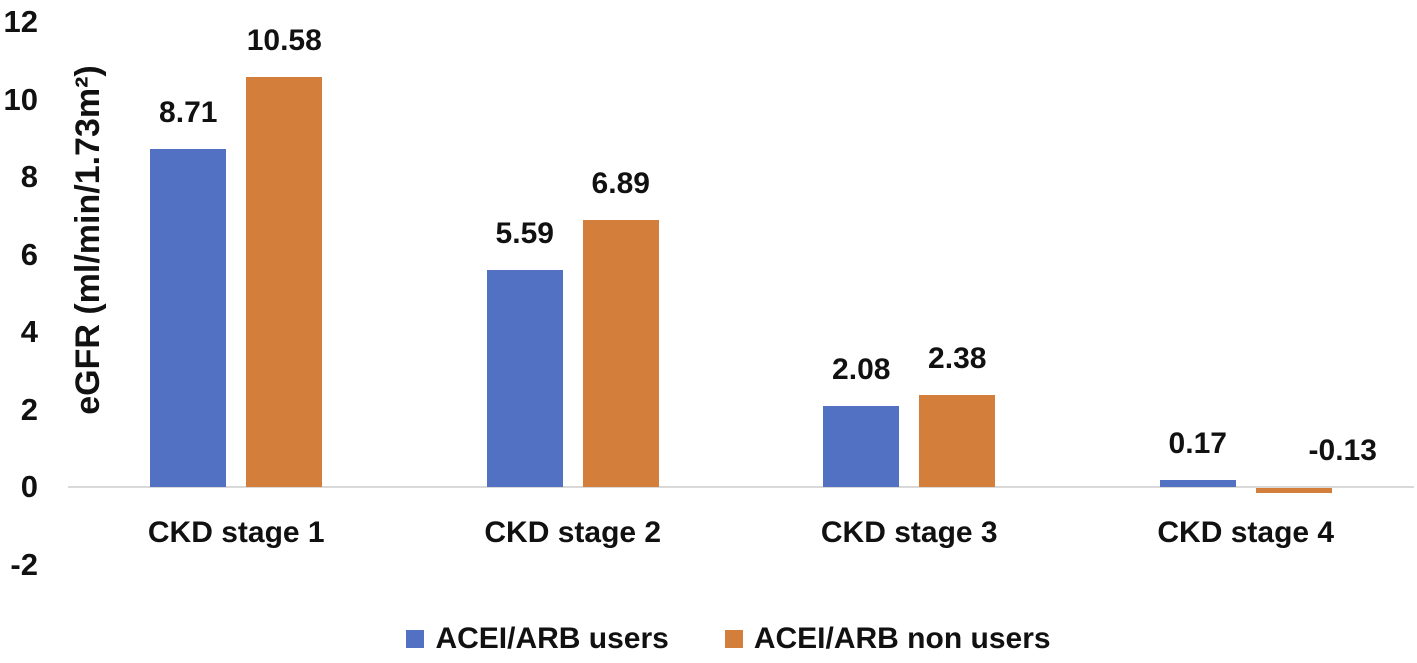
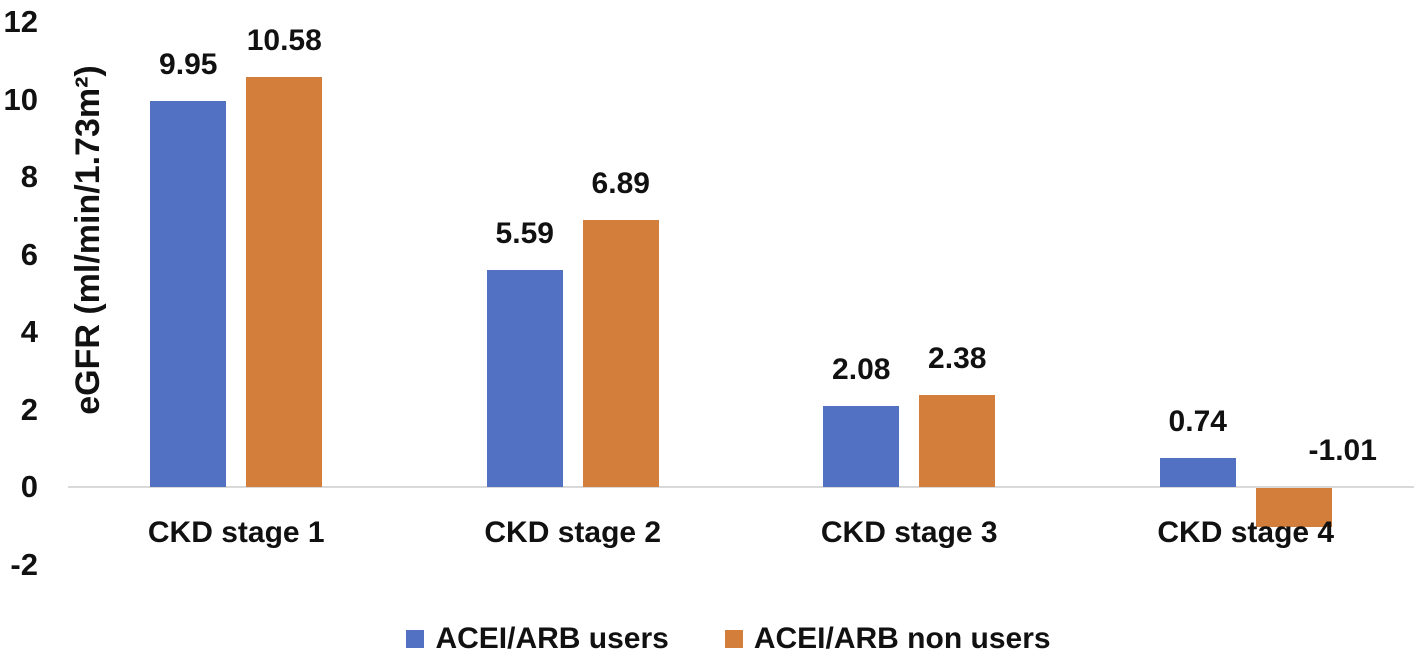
ACEI/ARB users/CKD stage 1: 8.71 -> 9.95
ACEI/ARB users/CKD stage 4: 0.17 -> 0.74
ACEI/ARB non users/CKD stage 4: -0.13 -> -1.01
